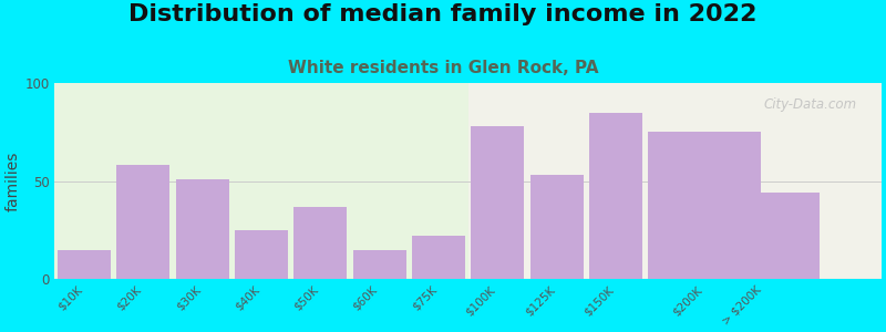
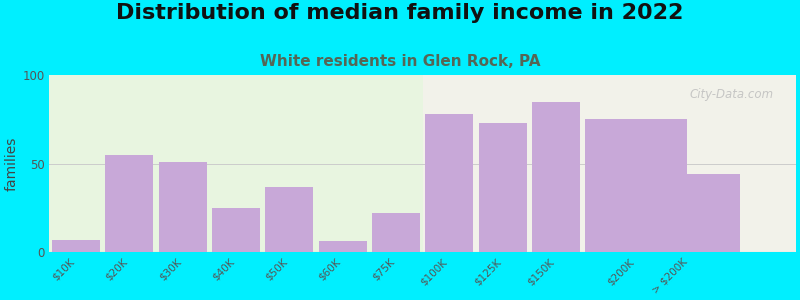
$10K: 15 -> 7
$20K: 58 -> 55
$60K: 15 -> 6
$125K: 53 -> 73
